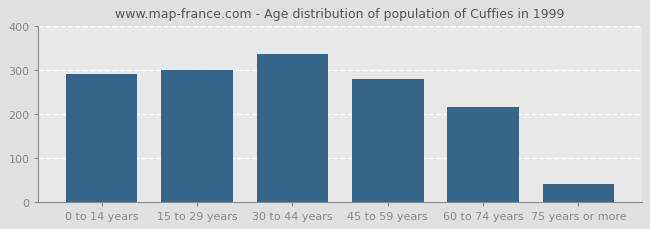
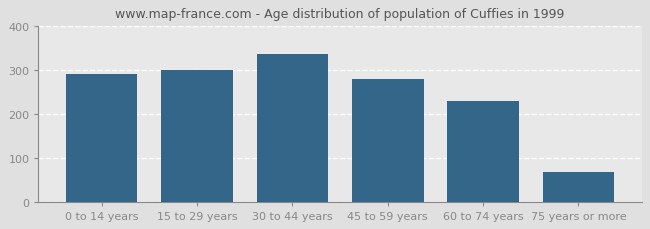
60 to 74 years: 215 -> 228
75 years or more: 40 -> 67
